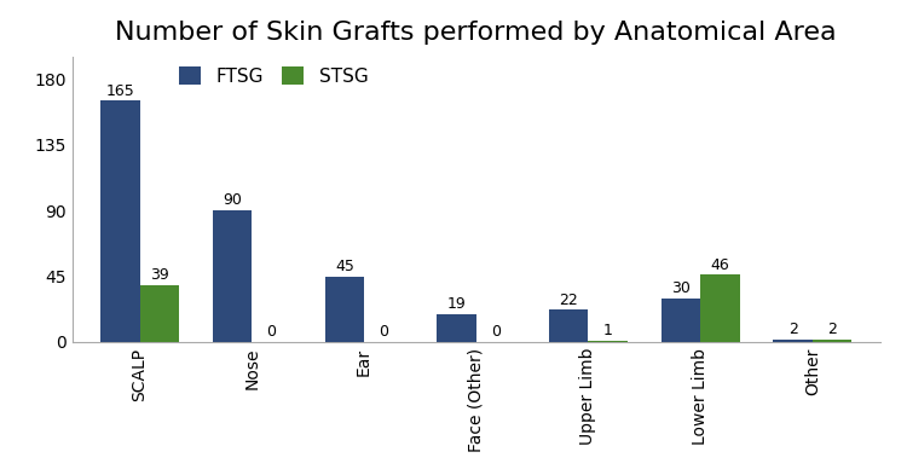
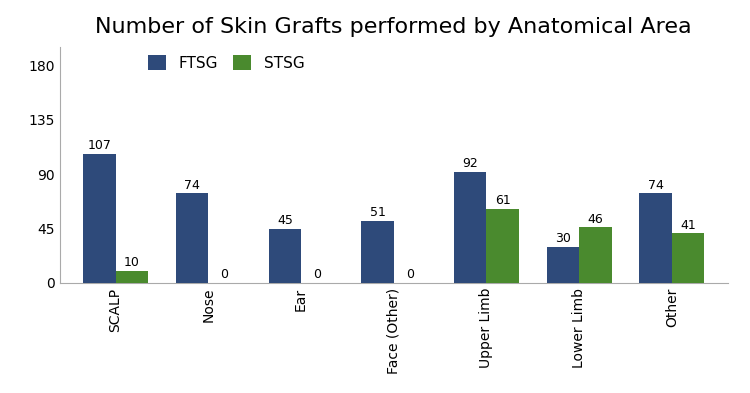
FTSG/SCALP: 165 -> 107
STSG/SCALP: 39 -> 10
FTSG/Nose: 90 -> 74
FTSG/Face (Other): 19 -> 51
FTSG/Upper Limb: 22 -> 92
STSG/Upper Limb: 1 -> 61
FTSG/Other: 2 -> 74
STSG/Other: 2 -> 41
